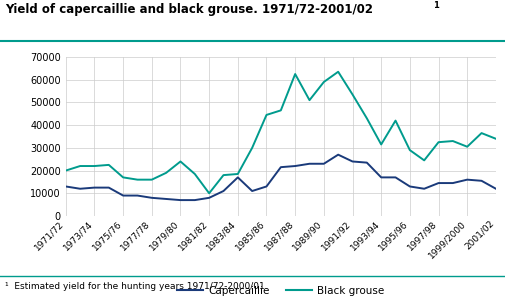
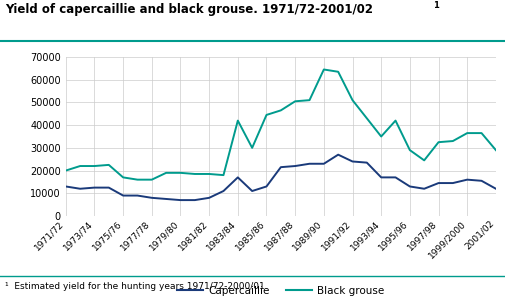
Black grouse/1979/80: 24000 -> 19000
Black grouse/1981/82: 10000 -> 18500
Black grouse/1983/84: 18500 -> 42000
Black grouse/1987/88: 62500 -> 50500
Black grouse/1989/90: 59000 -> 64500
Black grouse/1991/92: 53500 -> 51000
Black grouse/1993/94: 31500 -> 35000
Black grouse/1999/2000: 30500 -> 36500
Black grouse/2001/02: 34000 -> 29000
